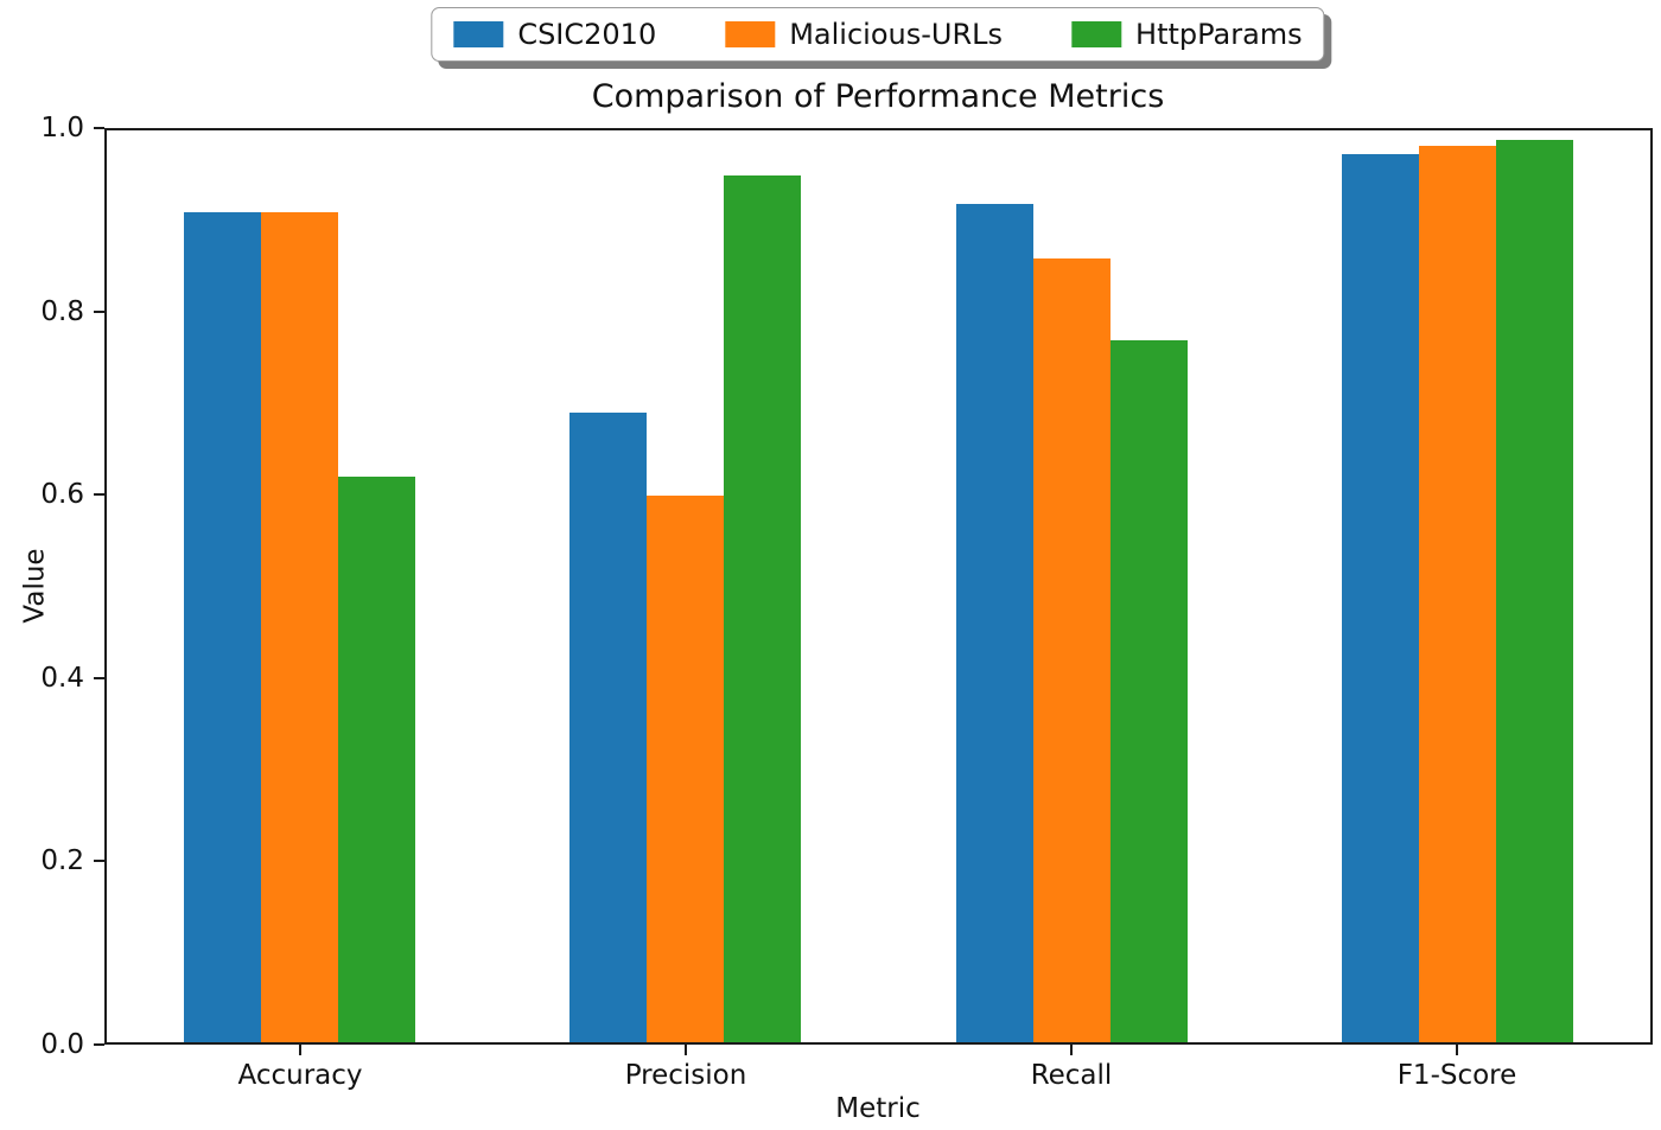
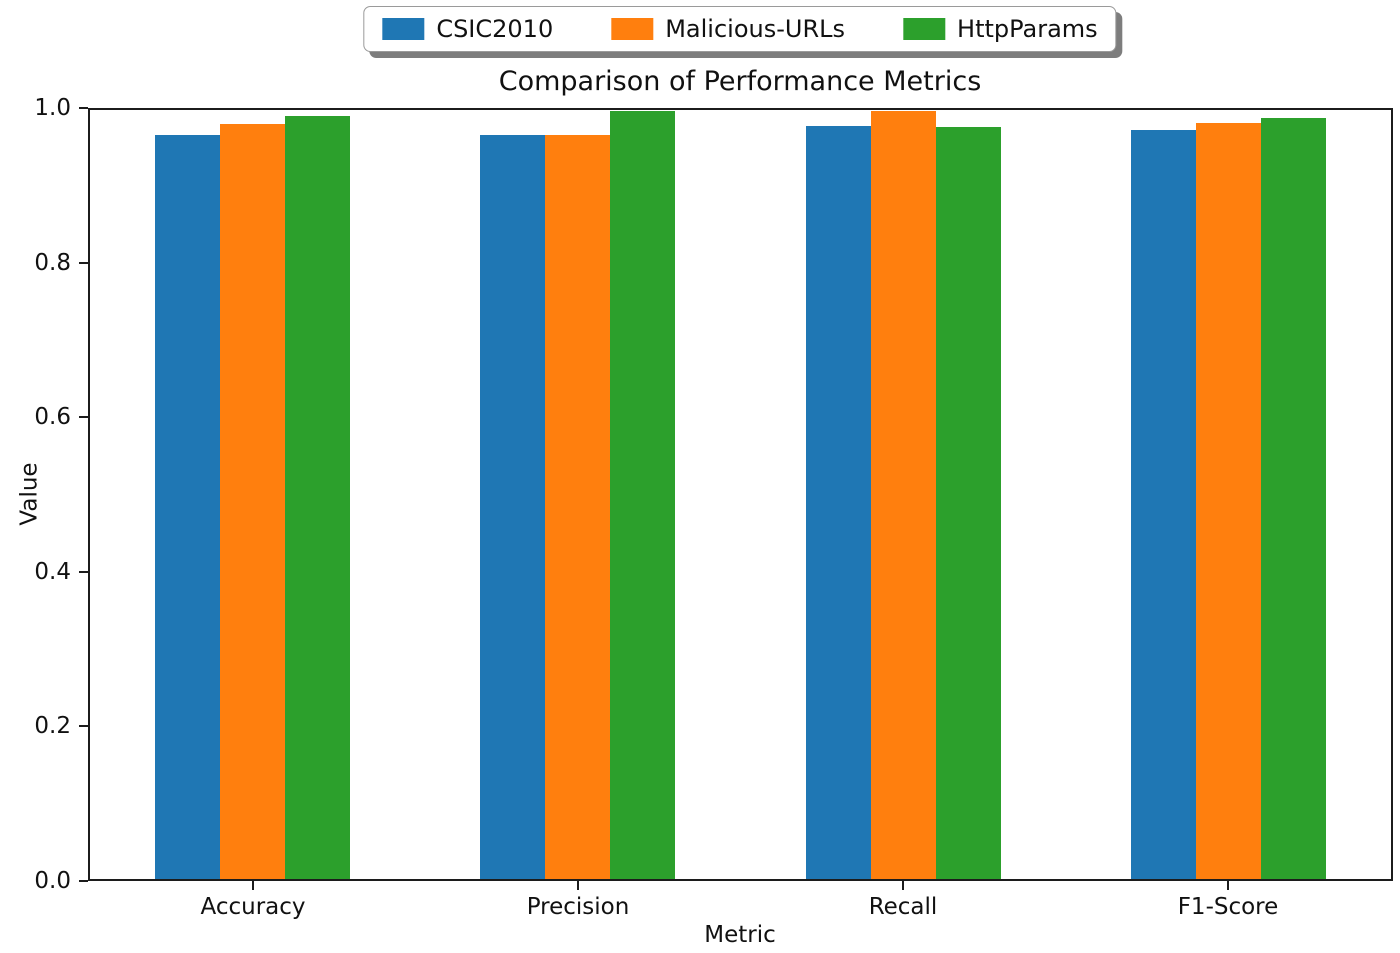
CSIC2010/Accuracy: 0.91 -> 0.97
Malicious-URLs/Accuracy: 0.91 -> 0.98
HttpParams/Accuracy: 0.62 -> 0.99
CSIC2010/Precision: 0.69 -> 0.97
Malicious-URLs/Precision: 0.60 -> 0.97
HttpParams/Precision: 0.95 -> 1.00
CSIC2010/Recall: 0.92 -> 0.98
Malicious-URLs/Recall: 0.86 -> 1.00
HttpParams/Recall: 0.77 -> 0.98
